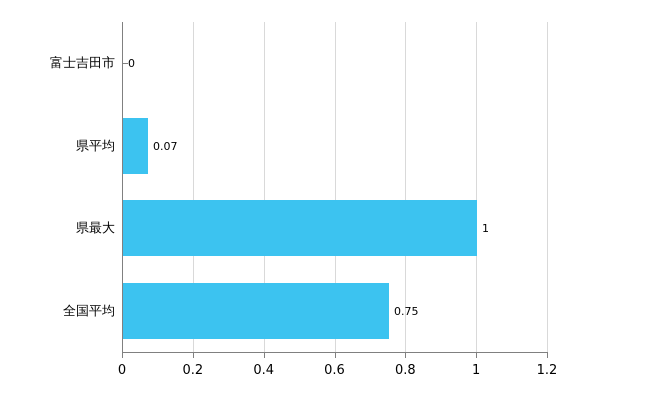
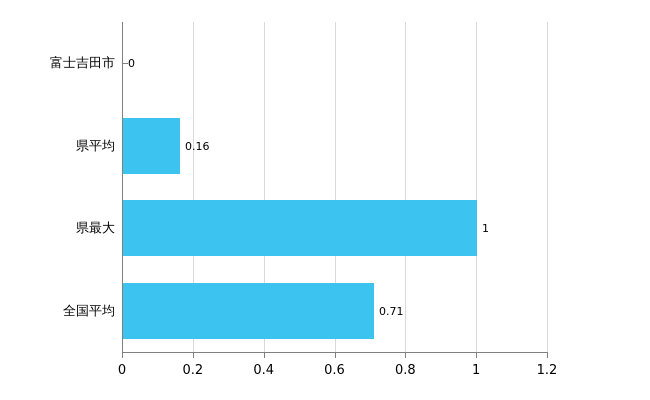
県平均: 0.07 -> 0.16
全国平均: 0.75 -> 0.71
